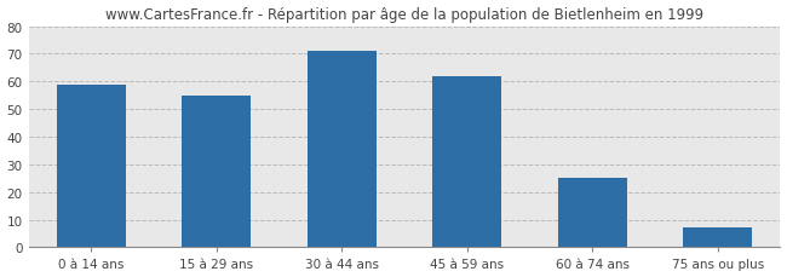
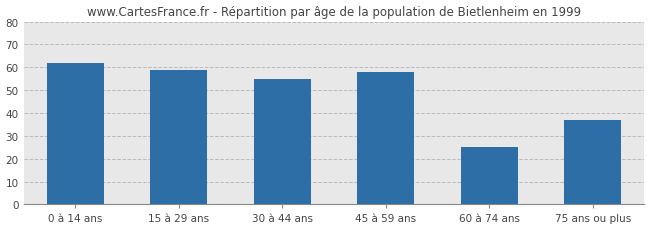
0 à 14 ans: 59 -> 62
15 à 29 ans: 55 -> 59
30 à 44 ans: 71 -> 55
45 à 59 ans: 62 -> 58
75 ans ou plus: 7 -> 37
